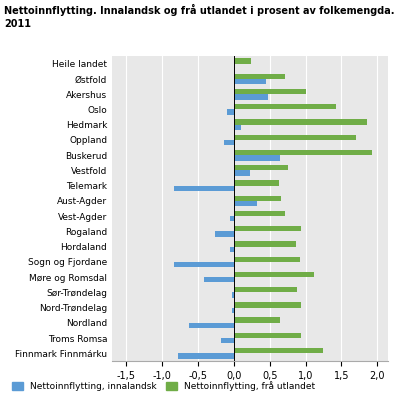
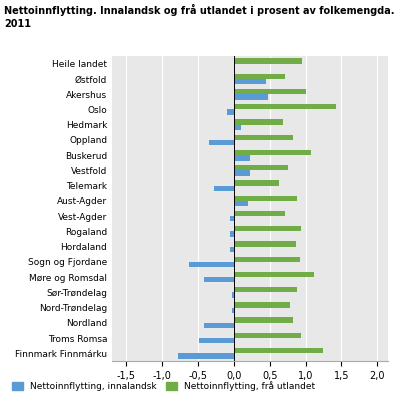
Nettoinnflytting, frå utlandet/Heile landet: 0,24 -> 0,95
Nettoinnflytting, frå utlandet/Hedmark: 1,86 -> 0,68
Nettoinnflytting, frå utlandet/Oppland: 1,70 -> 0,82
Nettoinnflytting, innalandsk/Oppland: -0,14 -> -0,35
Nettoinnflytting, frå utlandet/Buskerud: 1,92 -> 1,08
Nettoinnflytting, innalandsk/Buskerud: 0,64 -> 0,22
Nettoinnflytting, innalandsk/Telemark: -0,84 -> -0,28
Nettoinnflytting, frå utlandet/Aust-Agder: 0,66 -> 0,88
Nettoinnflytting, innalandsk/Aust-Agder: 0,32 -> 0,20
Nettoinnflytting, innalandsk/Rogaland: -0,26 -> -0,05
Nettoinnflytting, innalandsk/Sogn og Fjordane: -0,84 -> -0,62
Nettoinnflytting, frå utlandet/Nord-Trøndelag: 0,94 -> 0,78
Nettoinnflytting, frå utlandet/Nordland: 0,64 -> 0,82
Nettoinnflytting, innalandsk/Nordland: -0,62 -> -0,42
Nettoinnflytting, innalandsk/Troms Romsa: -0,18 -> -0,48
